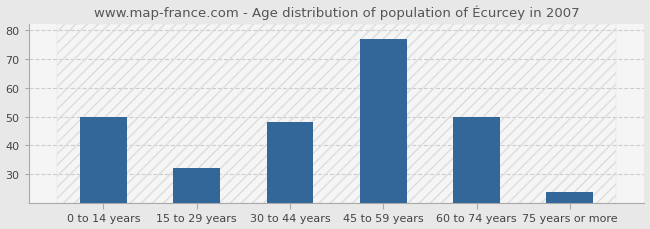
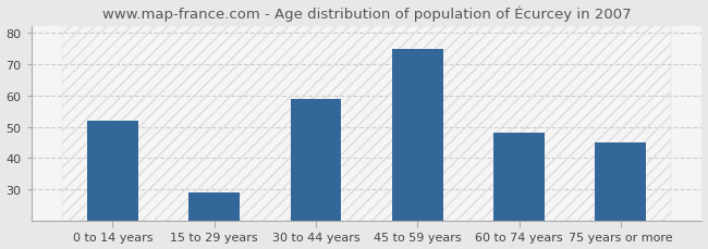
0 to 14 years: 50 -> 52
15 to 29 years: 32 -> 29
30 to 44 years: 48 -> 59
45 to 59 years: 77 -> 75
60 to 74 years: 50 -> 48
75 years or more: 24 -> 45
